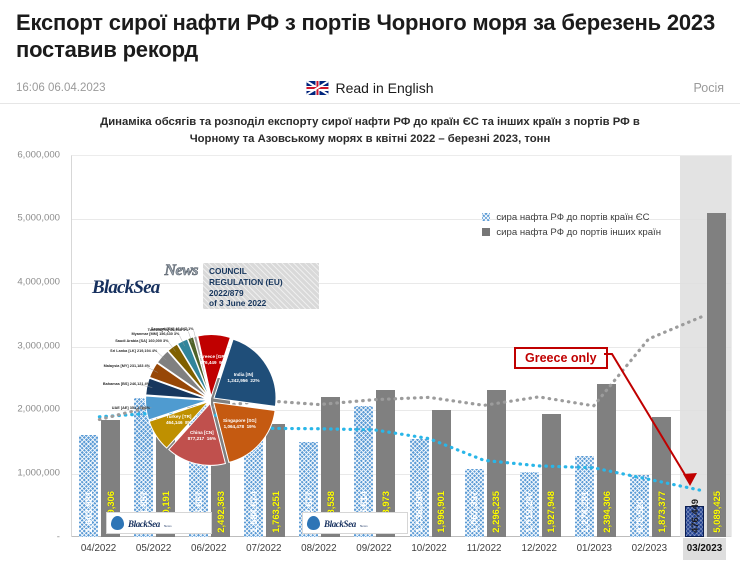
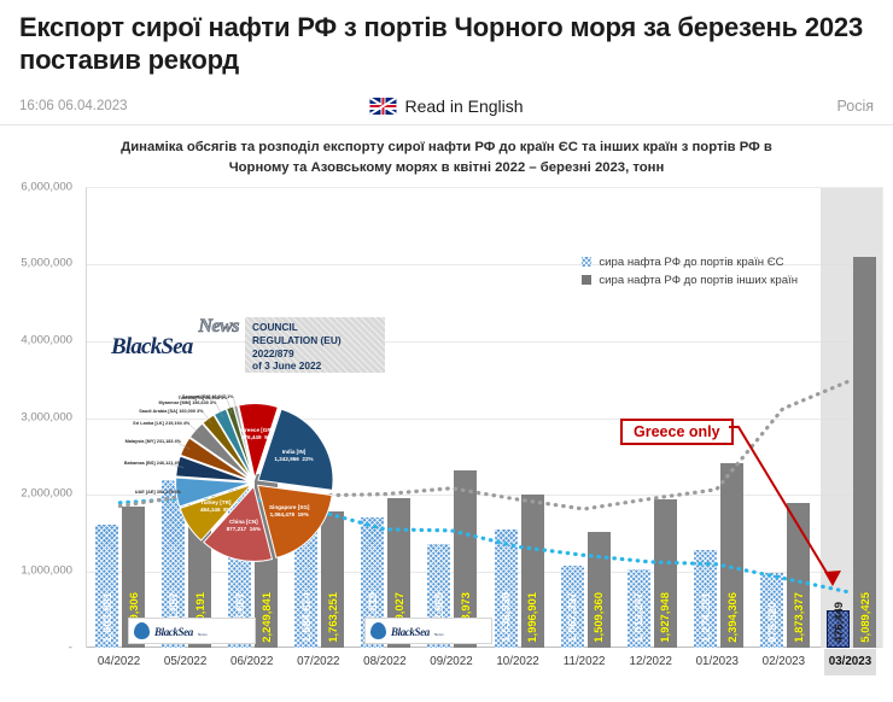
сира нафта РФ до портів інших країн/06/2022: 2,492,363 -> 2,249,841
сира нафта РФ до портів країн ЄС/08/2022: 1,482,677 -> 1,697,819
сира нафта РФ до портів інших країн/08/2022: 2,188,538 -> 1,949,027
сира нафта РФ до портів країн ЄС/09/2022: 2,045,614 -> 1,352,965
сира нафта РФ до портів інших країн/11/2022: 2,296,235 -> 1,509,360
